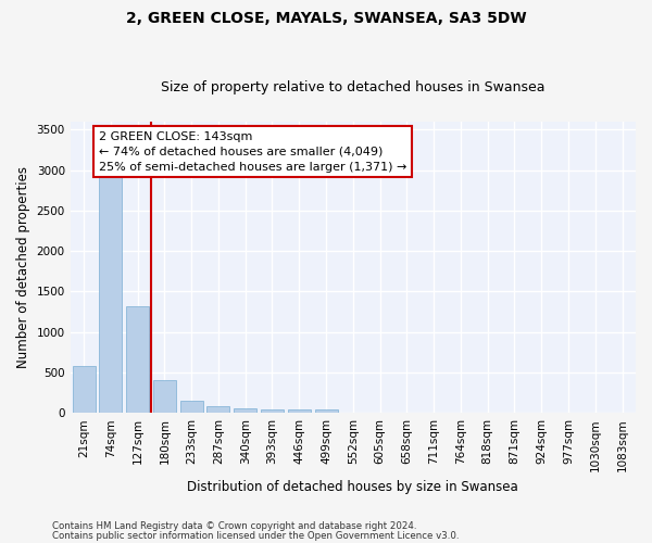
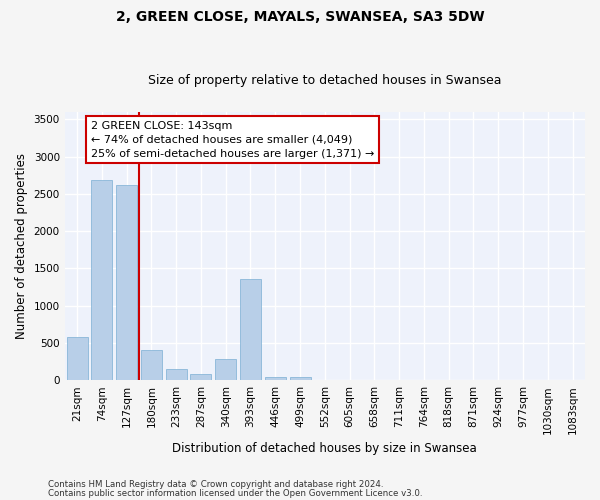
74sqm: 2920 -> 2680
127sqm: 1320 -> 2620
340sqm: 60 -> 280
393sqm: 40 -> 1360
